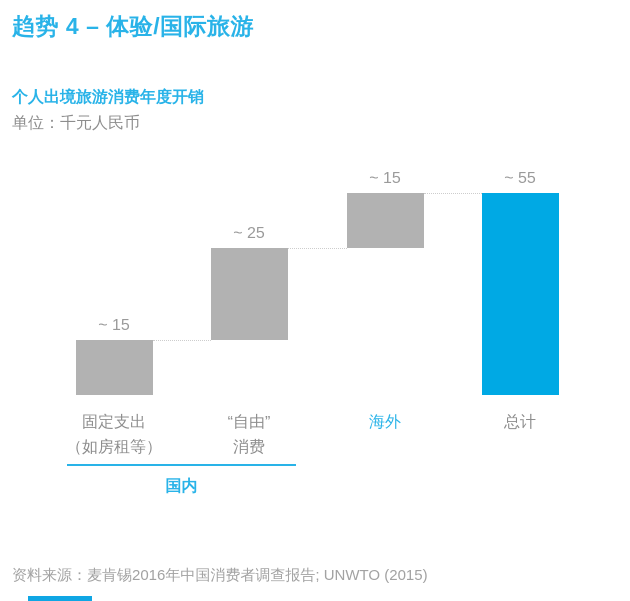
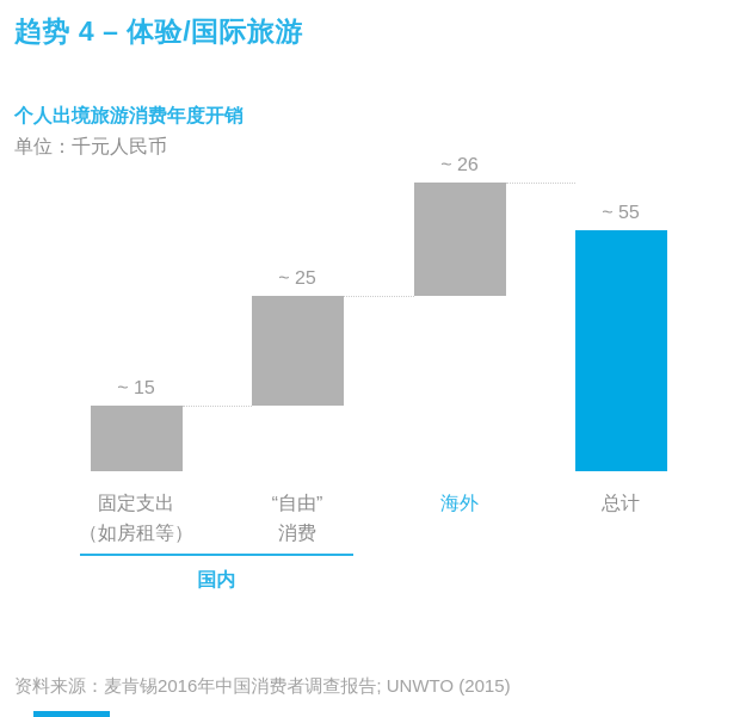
海外: 15 -> 26
